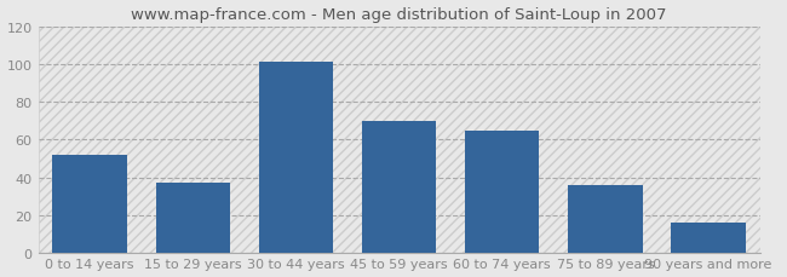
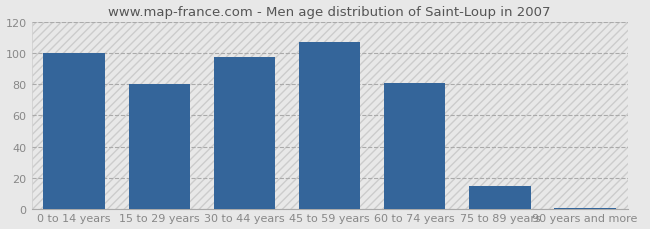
0 to 14 years: 52 -> 100
15 to 29 years: 37 -> 80
30 to 44 years: 101 -> 97
45 to 59 years: 70 -> 107
60 to 74 years: 65 -> 81
75 to 89 years: 36 -> 15
90 years and more: 16 -> 1
